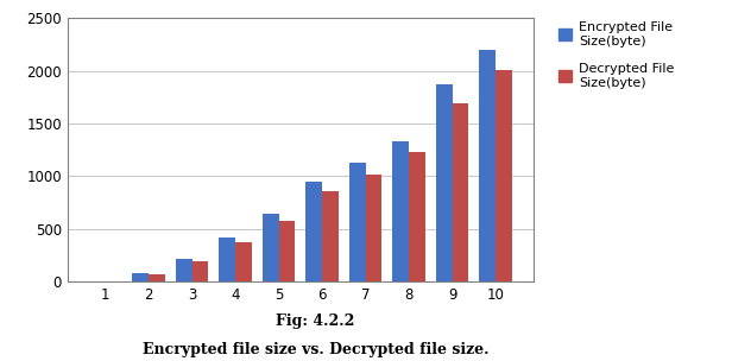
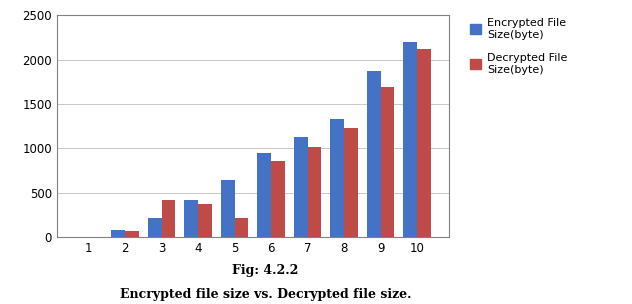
Decrypted File Size(byte)/3: 200 -> 420
Decrypted File Size(byte)/5: 580 -> 220
Decrypted File Size(byte)/10: 2010 -> 2120
